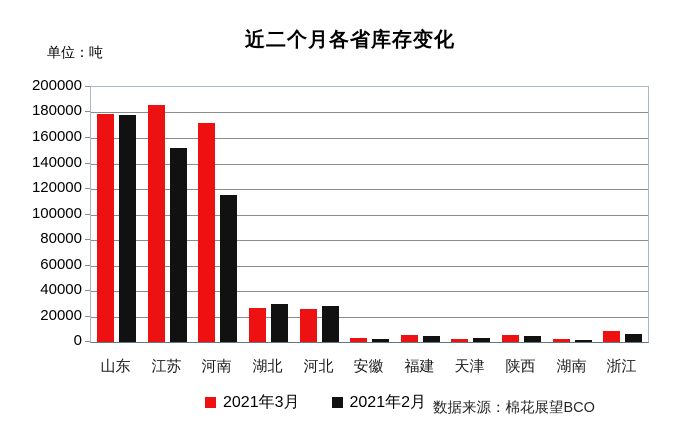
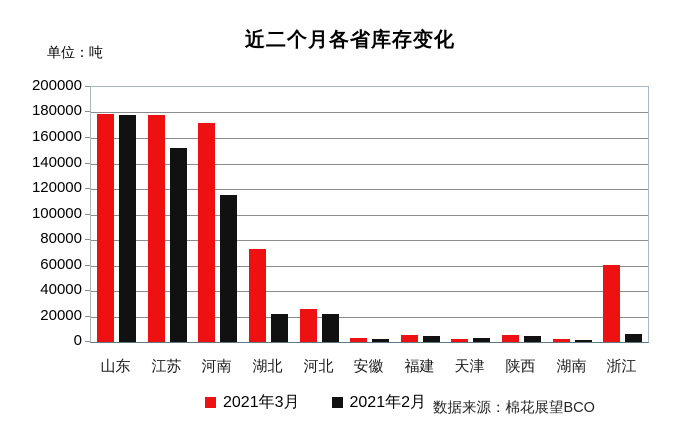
2021年3月/江苏: 186000 -> 178000
2021年3月/湖北: 27000 -> 73000
2021年2月/湖北: 30000 -> 22000
2021年2月/河北: 28000 -> 22000
2021年3月/浙江: 9000 -> 60000
